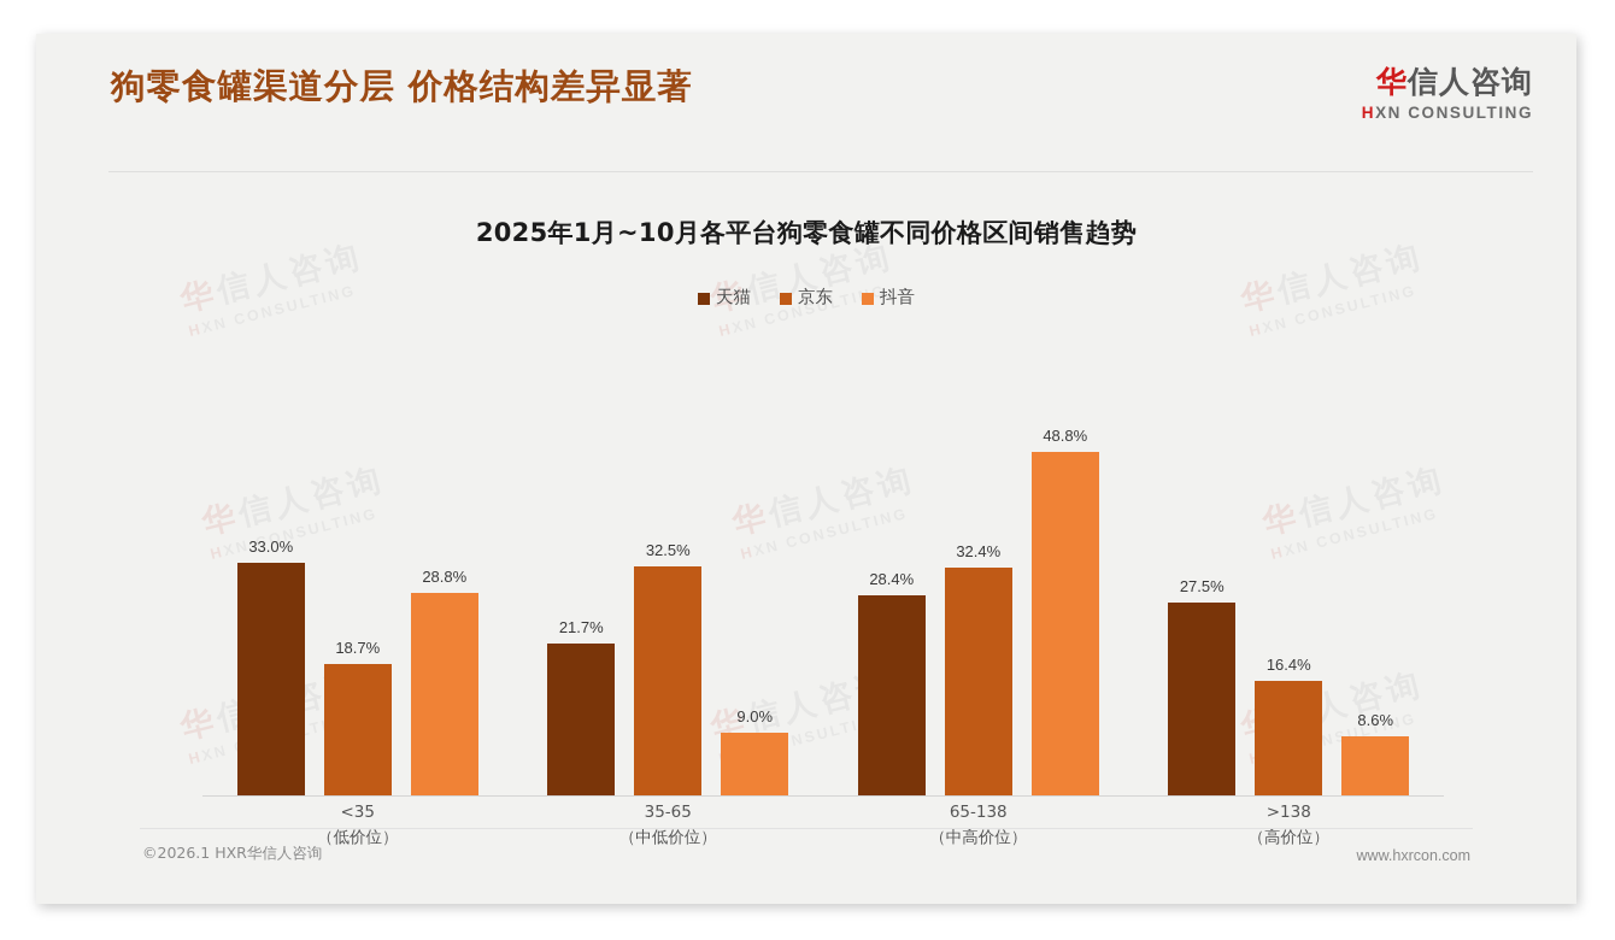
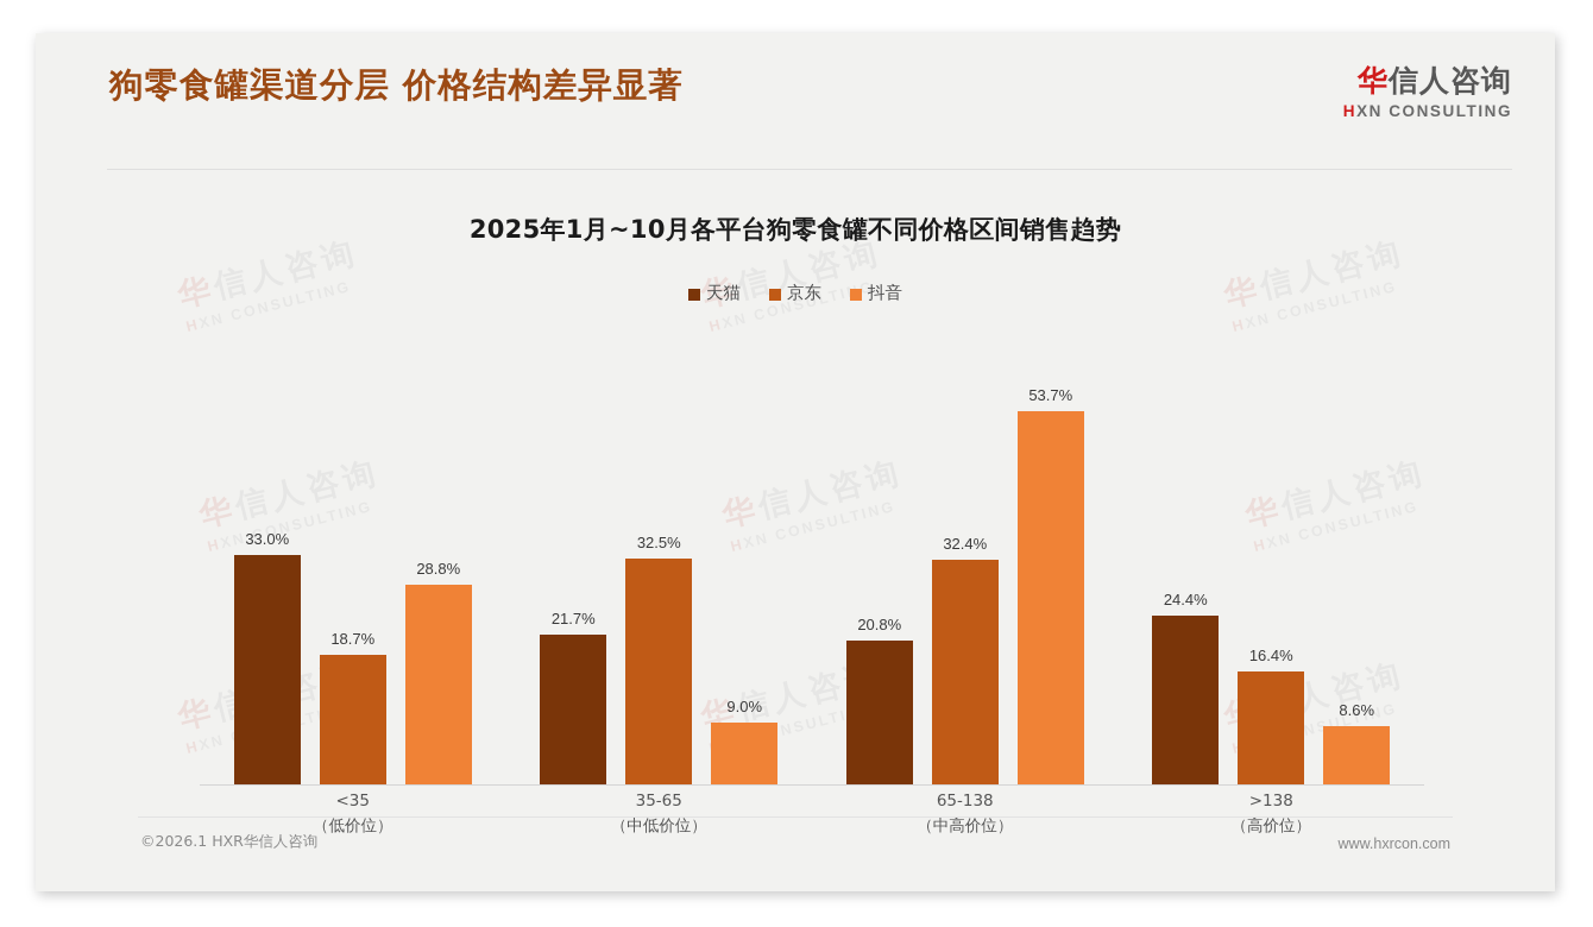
天猫/65-138: 28.4% -> 20.8%
抖音/65-138: 48.8% -> 53.7%
天猫/>138: 27.5% -> 24.4%
